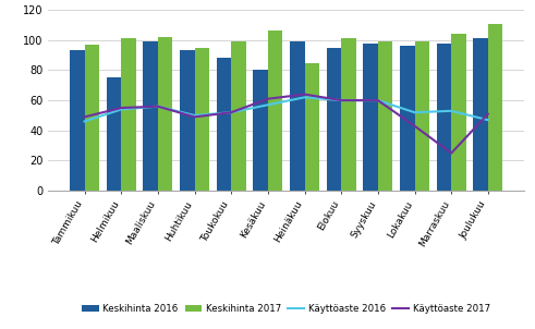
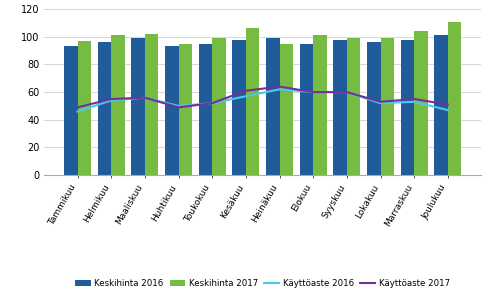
Keskihinta 2016/Helmikuu: 75 -> 96
Keskihinta 2016/Toukokuu: 88 -> 95
Keskihinta 2016/Kesäkuu: 80 -> 98
Keskihinta 2017/Heinäkuu: 85 -> 95
Käyttöaste 2017/Lokakuu: 43 -> 53
Käyttöaste 2017/Marraskuu: 25 -> 55
